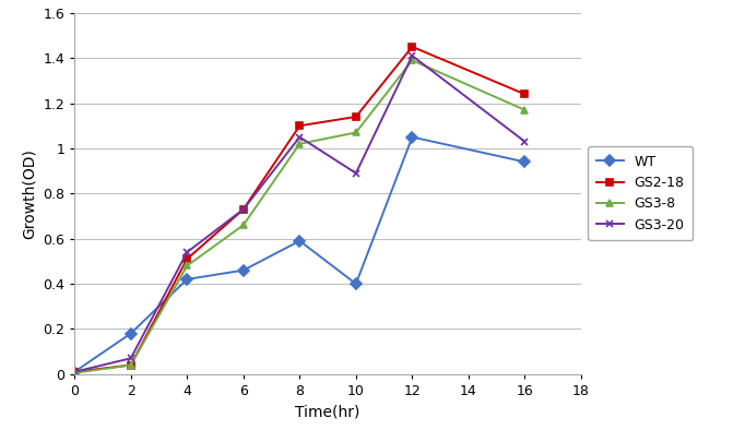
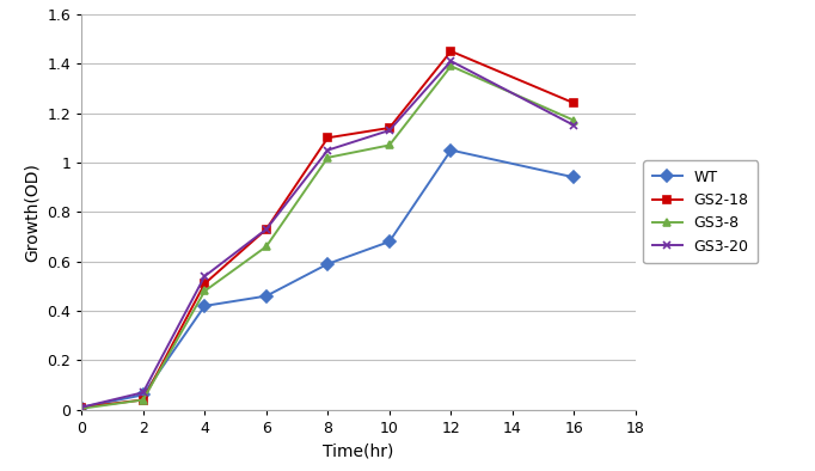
WT/2: 0.18 -> 0.06
WT/10: 0.40 -> 0.68
GS3-20/10: 0.89 -> 1.13
GS3-20/16: 1.03 -> 1.15
